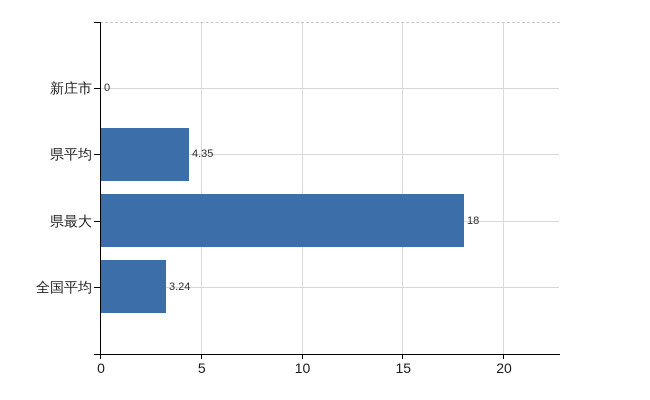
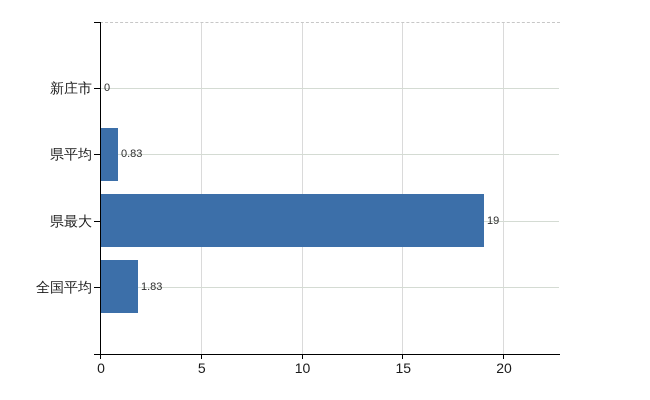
県平均: 4.35 -> 0.83
県最大: 18 -> 19
全国平均: 3.24 -> 1.83
